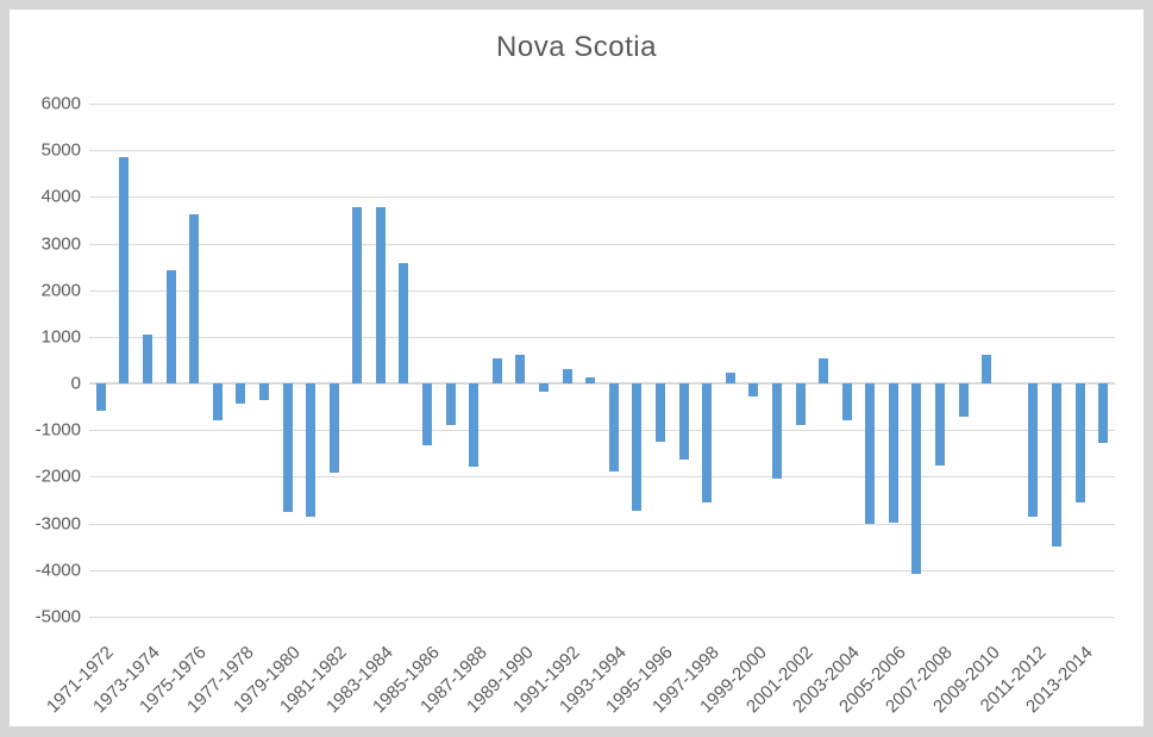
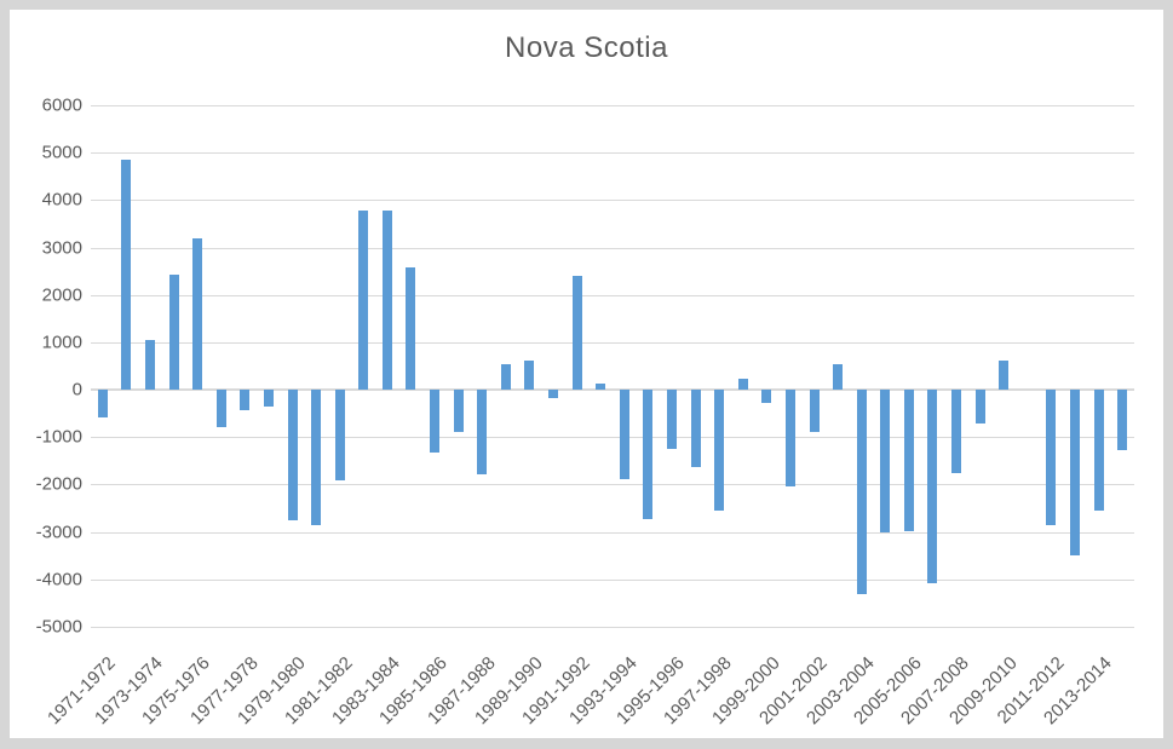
1975-1976: 3600 -> 3200
1991-1992: 300 -> 2400
2003-2004: -800 -> -4300
